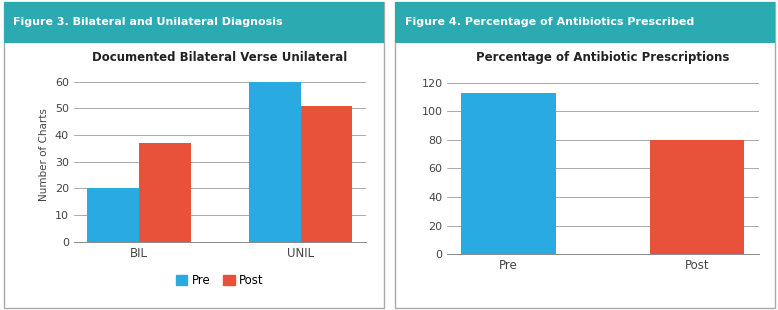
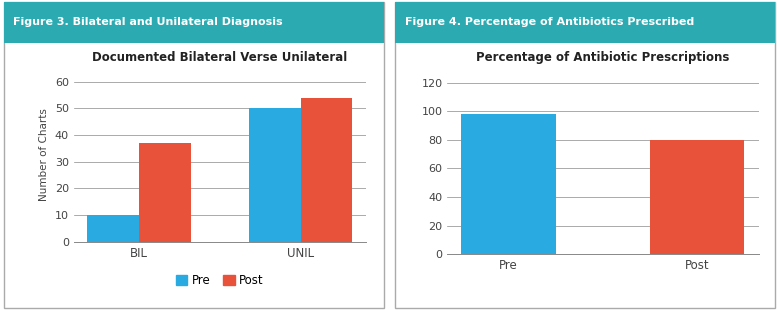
Documented Bilateral Verse Unilateral/Pre/BIL: 20 -> 10
Documented Bilateral Verse Unilateral/Pre/UNIL: 60 -> 50
Documented Bilateral Verse Unilateral/Post/UNIL: 51 -> 54
Percentage of Antibiotic Prescriptions/Pre: 113 -> 98
